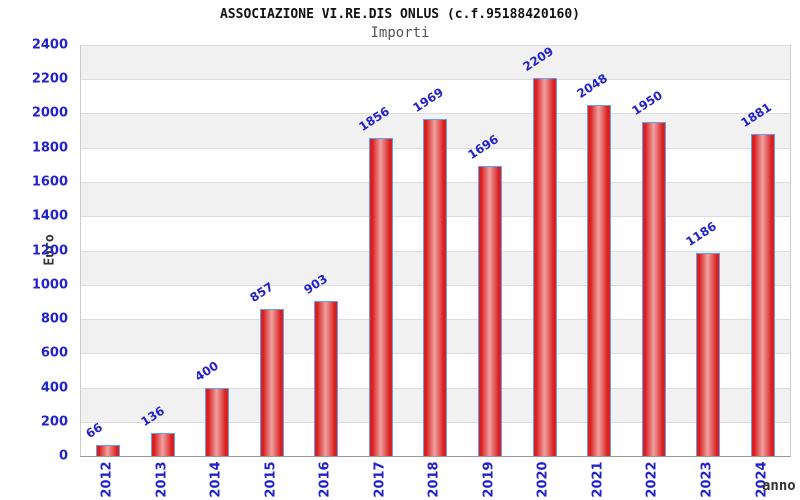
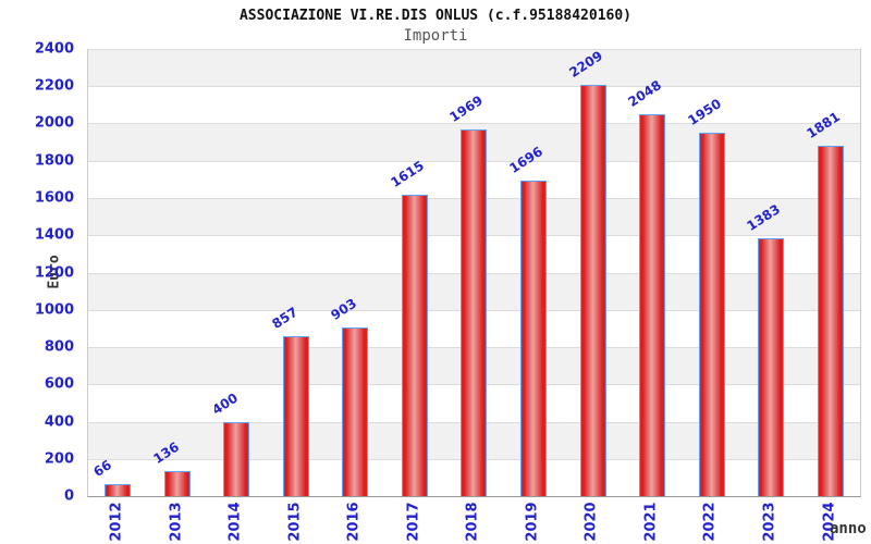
2017: 1856 -> 1615
2023: 1186 -> 1383
